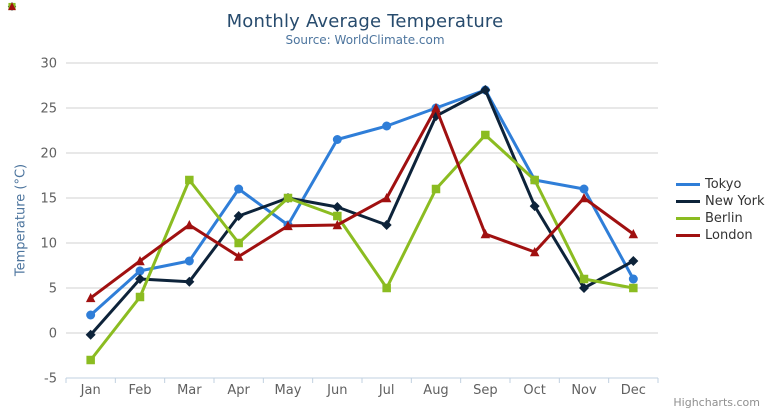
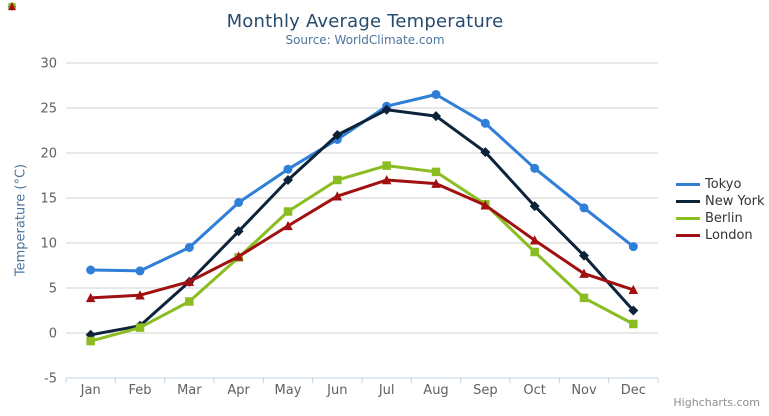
Tokyo/Jan: 2 -> 7
Berlin/Jan: -3 -> -1
New York/Feb: 6 -> 1
Berlin/Feb: 4 -> 1
London/Feb: 8 -> 4
Tokyo/Mar: 8 -> 10
Berlin/Mar: 17 -> 4
London/Mar: 12 -> 6
Tokyo/Apr: 16 -> 14
New York/Apr: 13 -> 11
Berlin/Apr: 10 -> 8
Tokyo/May: 12 -> 18
New York/May: 15 -> 17
Berlin/May: 15 -> 14
New York/Jun: 14 -> 22
Berlin/Jun: 13 -> 17
London/Jun: 12 -> 15
Tokyo/Jul: 23 -> 25
New York/Jul: 12 -> 25
Berlin/Jul: 5 -> 19
London/Jul: 15 -> 17
Tokyo/Aug: 25 -> 26
Berlin/Aug: 16 -> 18
London/Aug: 25 -> 17
Tokyo/Sep: 27 -> 23
New York/Sep: 27 -> 20
Berlin/Sep: 22 -> 14
London/Sep: 11 -> 14
Tokyo/Oct: 17 -> 18
Berlin/Oct: 17 -> 9
London/Oct: 9 -> 10
Tokyo/Nov: 16 -> 14
New York/Nov: 5 -> 9
Berlin/Nov: 6 -> 4
London/Nov: 15 -> 7
Tokyo/Dec: 6 -> 10
New York/Dec: 8 -> 2
Berlin/Dec: 5 -> 1
London/Dec: 11 -> 5
